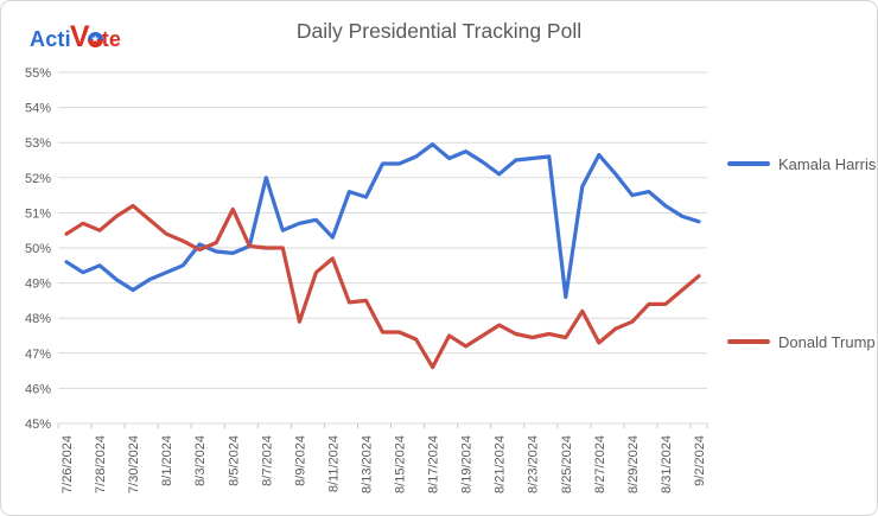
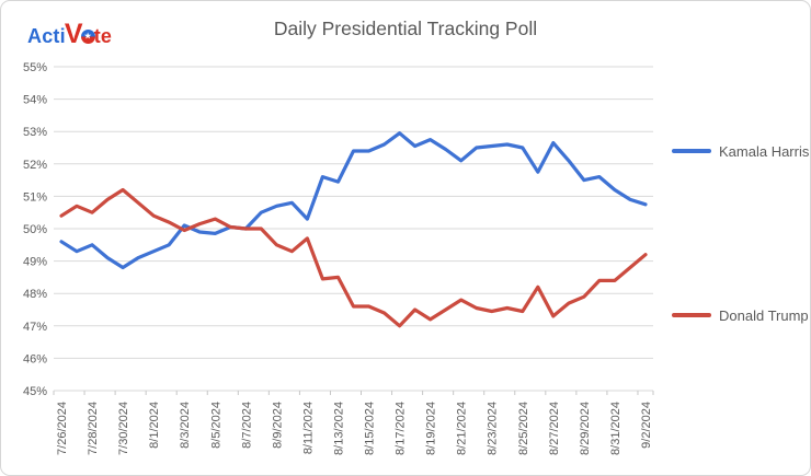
Donald Trump/8/5/2024: 51.1% -> 50.3%
Kamala Harris/8/7/2024: 52.0% -> 50.0%
Donald Trump/8/9/2024: 47.9% -> 49.5%
Donald Trump/8/17/2024: 46.6% -> 47.0%
Kamala Harris/8/25/2024: 48.6% -> 52.5%
